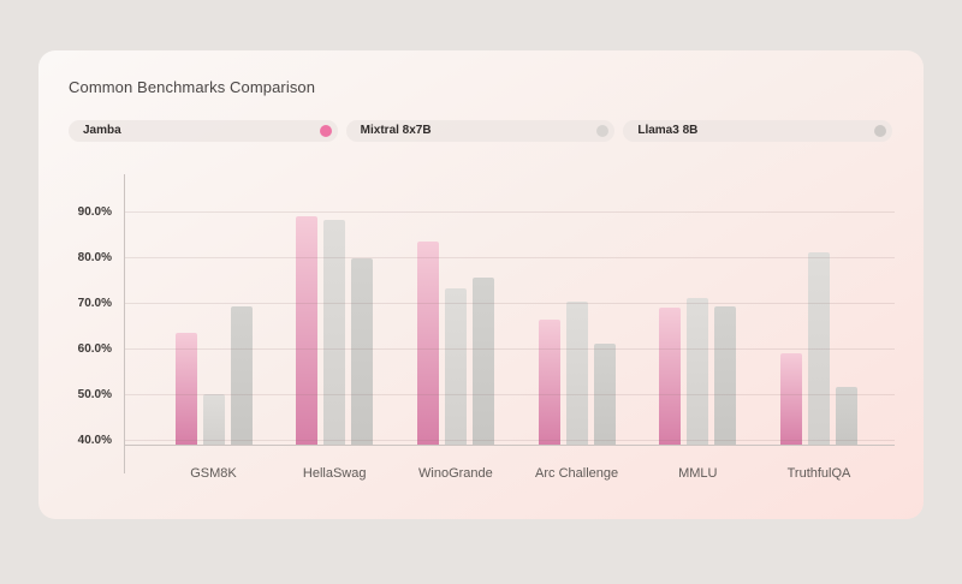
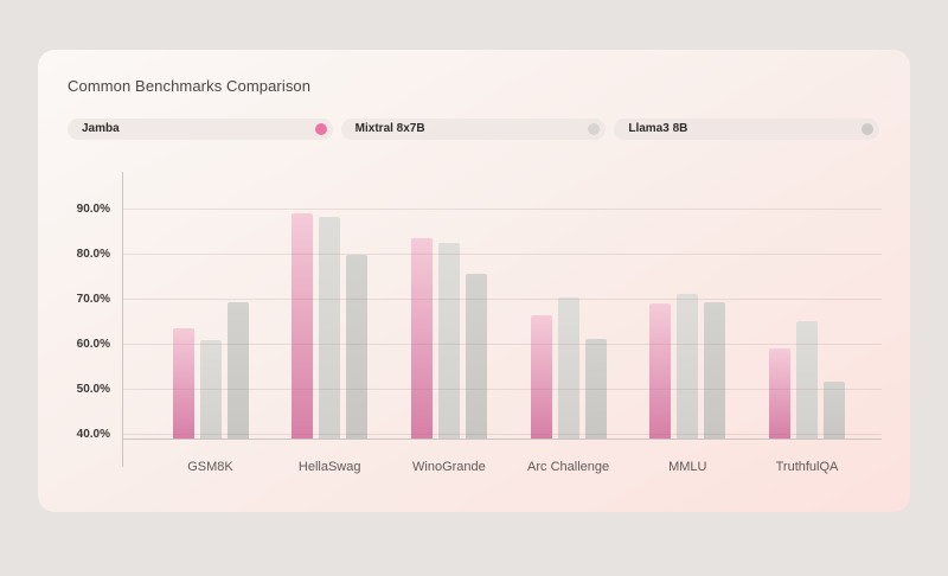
Mixtral 8x7B/GSM8K: 50% -> 61%
Mixtral 8x7B/WinoGrande: 73% -> 82%
Mixtral 8x7B/TruthfulQA: 81% -> 65%
